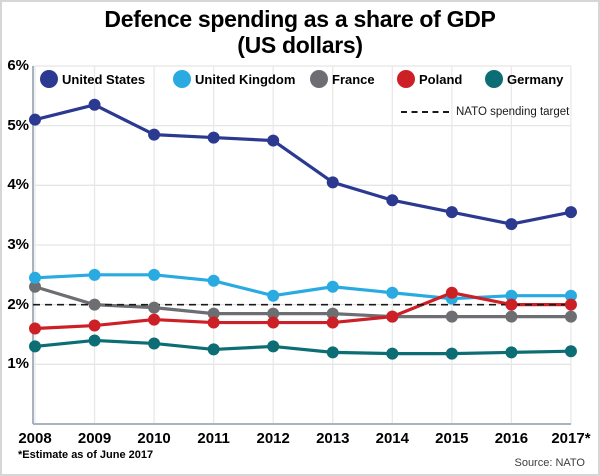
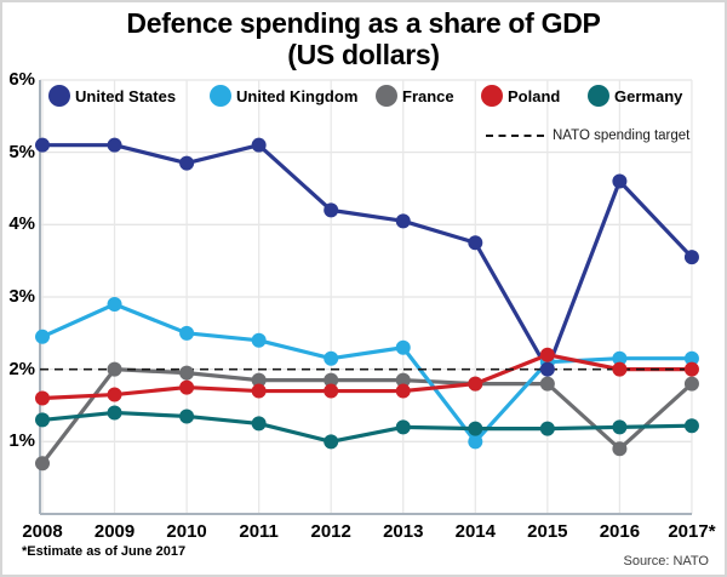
France/2008: 2.3% -> 0.7%
United States/2009: 5.3% -> 5.1%
United Kingdom/2009: 2.5% -> 2.9%
United States/2011: 4.8% -> 5.1%
United States/2012: 4.8% -> 4.2%
Germany/2012: 1.3% -> 1.0%
United Kingdom/2014: 2.2% -> 1.0%
United States/2015: 3.5% -> 2.0%
United States/2016: 3.4% -> 4.6%
France/2016: 1.8% -> 0.9%
